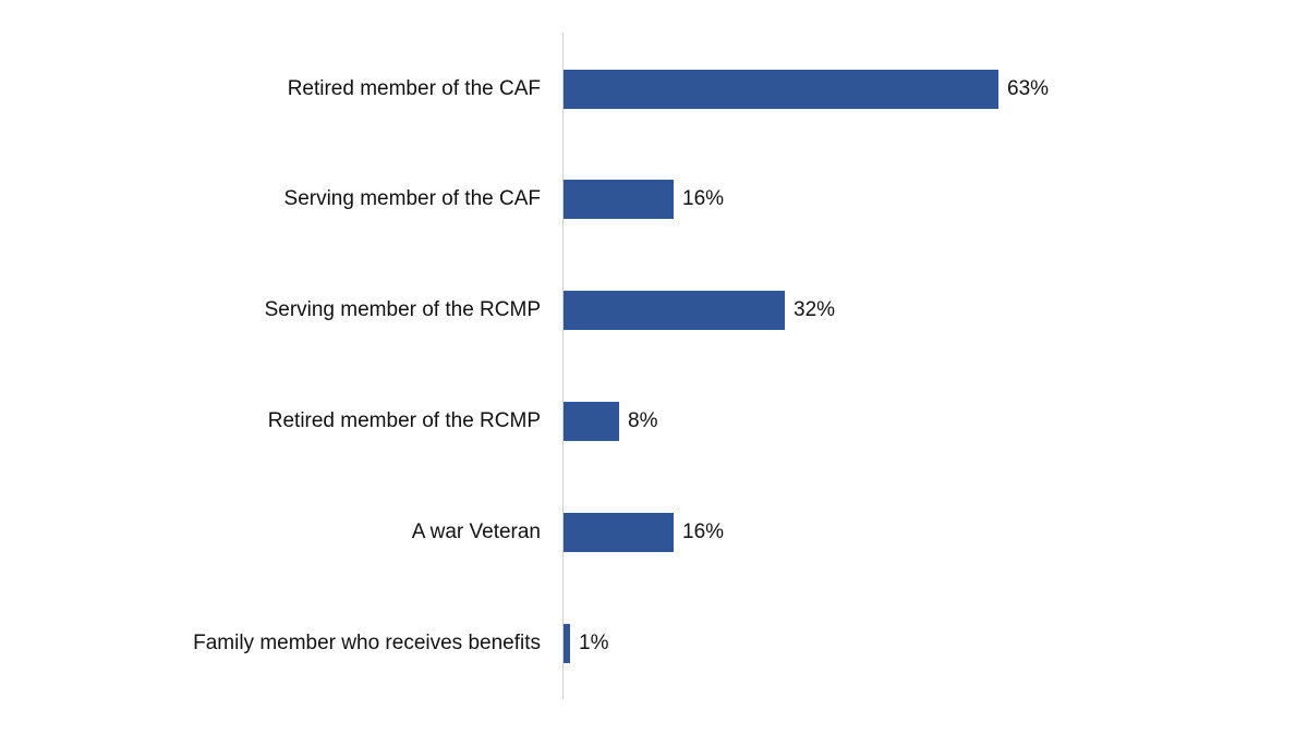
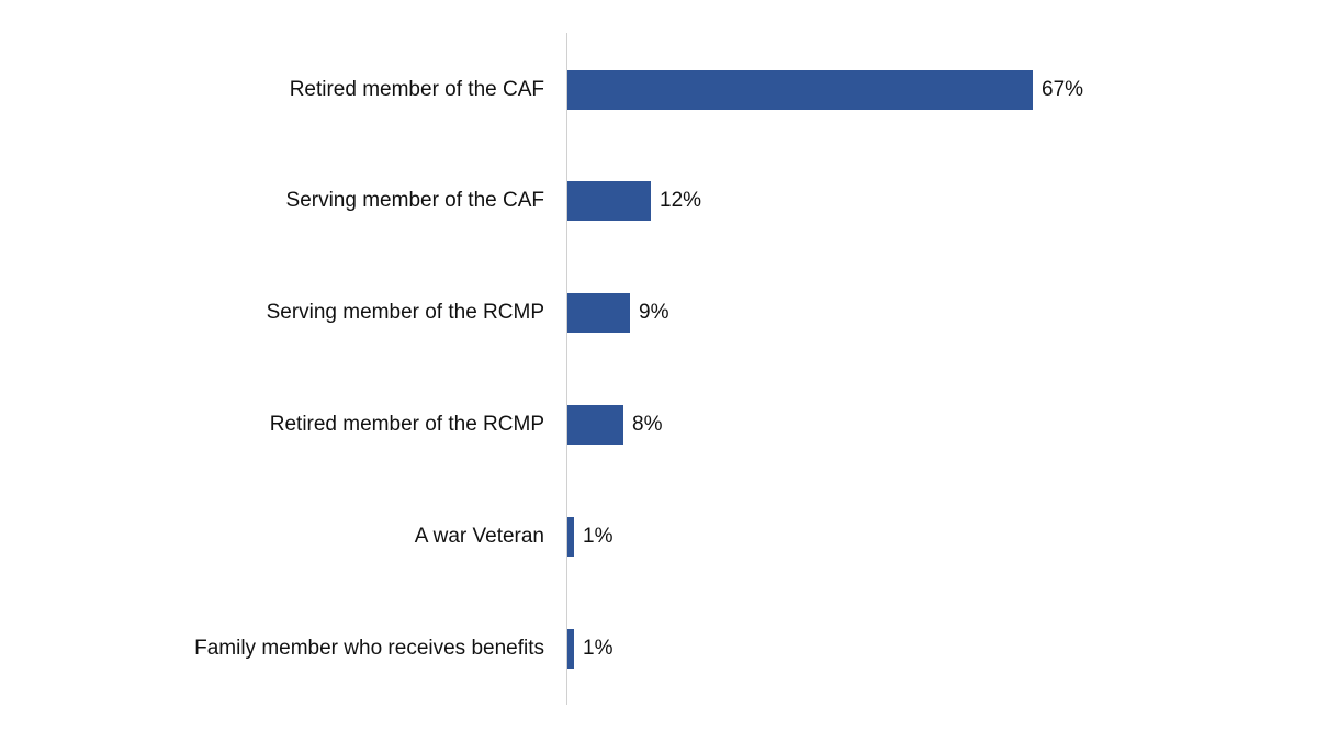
Retired member of the CAF: 63% -> 67%
Serving member of the CAF: 16% -> 12%
Serving member of the RCMP: 32% -> 9%
A war Veteran: 16% -> 1%
